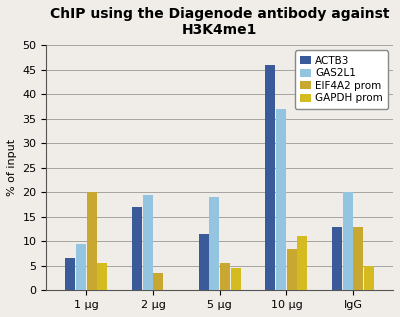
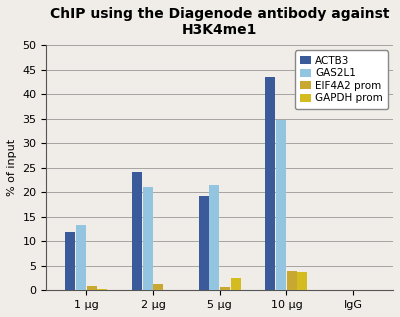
ACTB3/1 μg: 6.5 -> 12.0
GAS2L1/1 μg: 9.5 -> 13.4
EIF4A2 prom/1 μg: 20.0 -> 0.9
GAPDH prom/1 μg: 5.5 -> 0.2
ACTB3/2 μg: 17.0 -> 24.2
GAS2L1/2 μg: 19.5 -> 21.1
EIF4A2 prom/2 μg: 3.5 -> 1.2
ACTB3/5 μg: 11.5 -> 19.3
GAS2L1/5 μg: 19.0 -> 21.5
EIF4A2 prom/5 μg: 5.5 -> 0.6
GAPDH prom/5 μg: 4.5 -> 2.5
ACTB3/10 μg: 46.0 -> 43.5
GAS2L1/10 μg: 37.0 -> 34.7
EIF4A2 prom/10 μg: 8.5 -> 4.0
GAPDH prom/10 μg: 11.0 -> 3.7
ACTB3/IgG: 13.0 -> 0.1
GAS2L1/IgG: 20.0 -> 0.1
EIF4A2 prom/IgG: 13.0 -> 0.1
GAPDH prom/IgG: 5.0 -> 0.1
